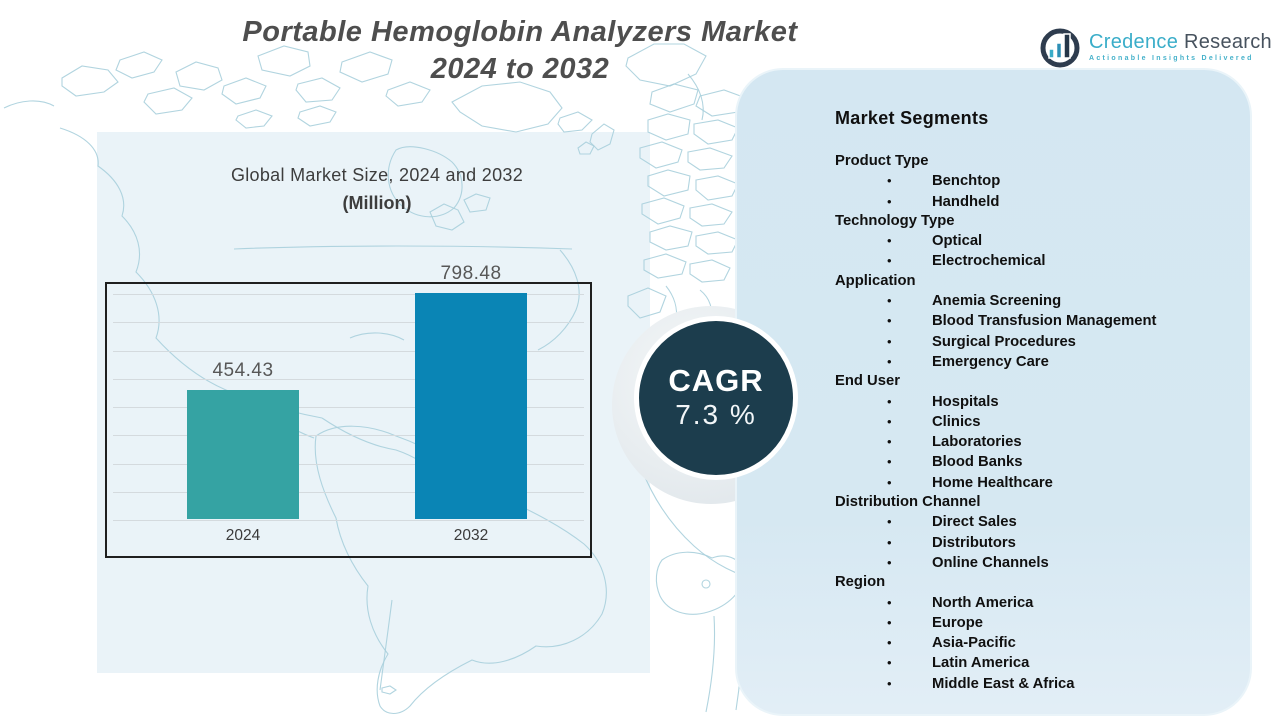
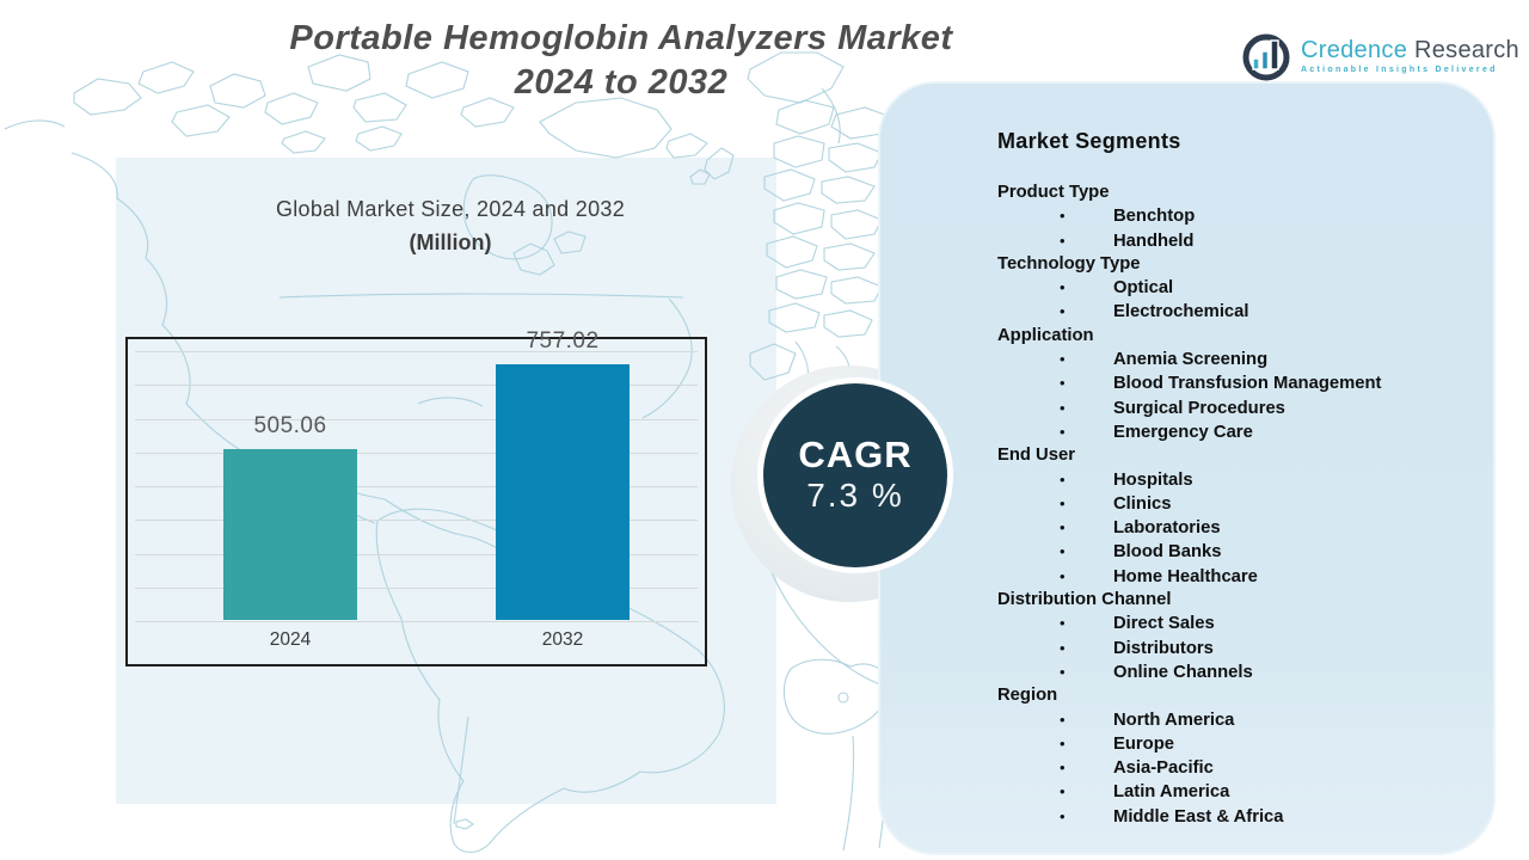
2024: 454.43 -> 505.06
2032: 798.48 -> 757.02
